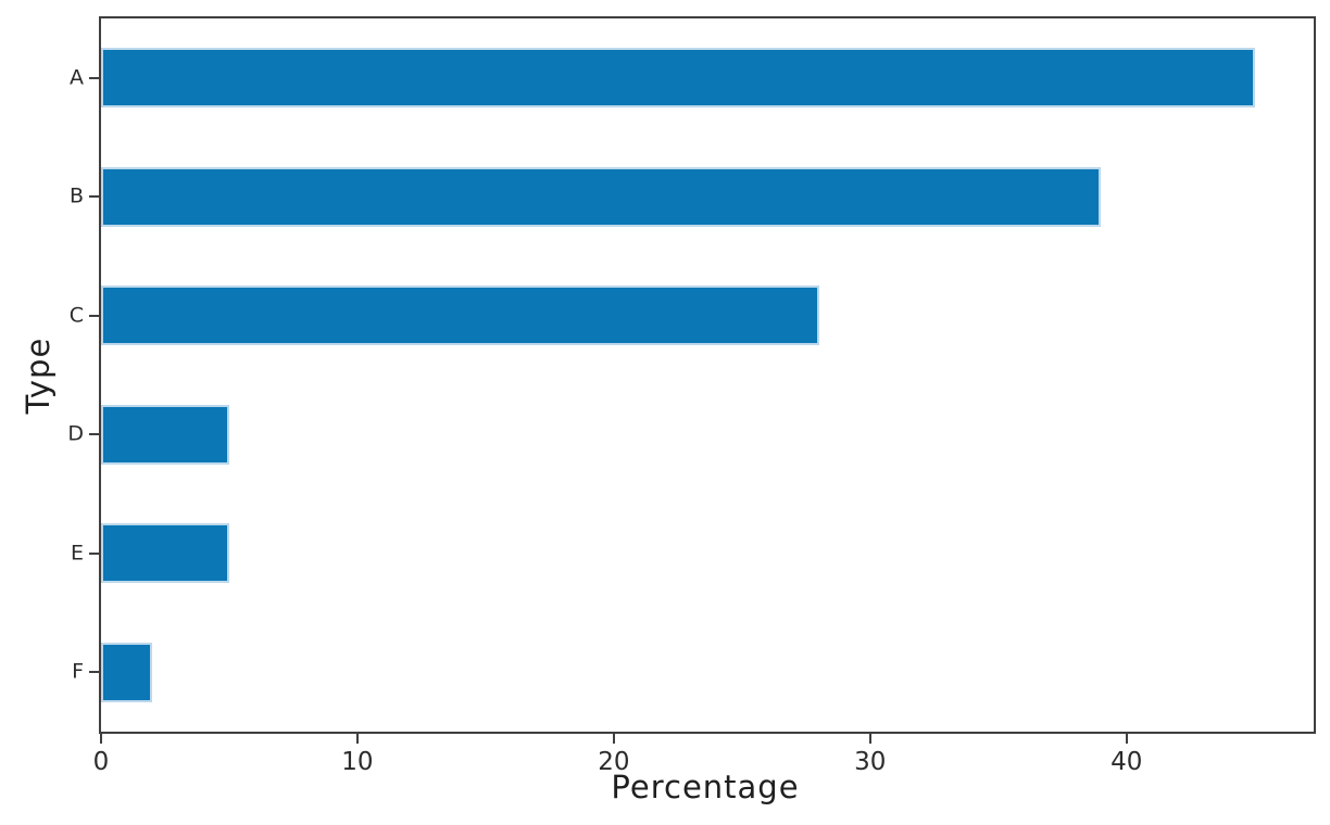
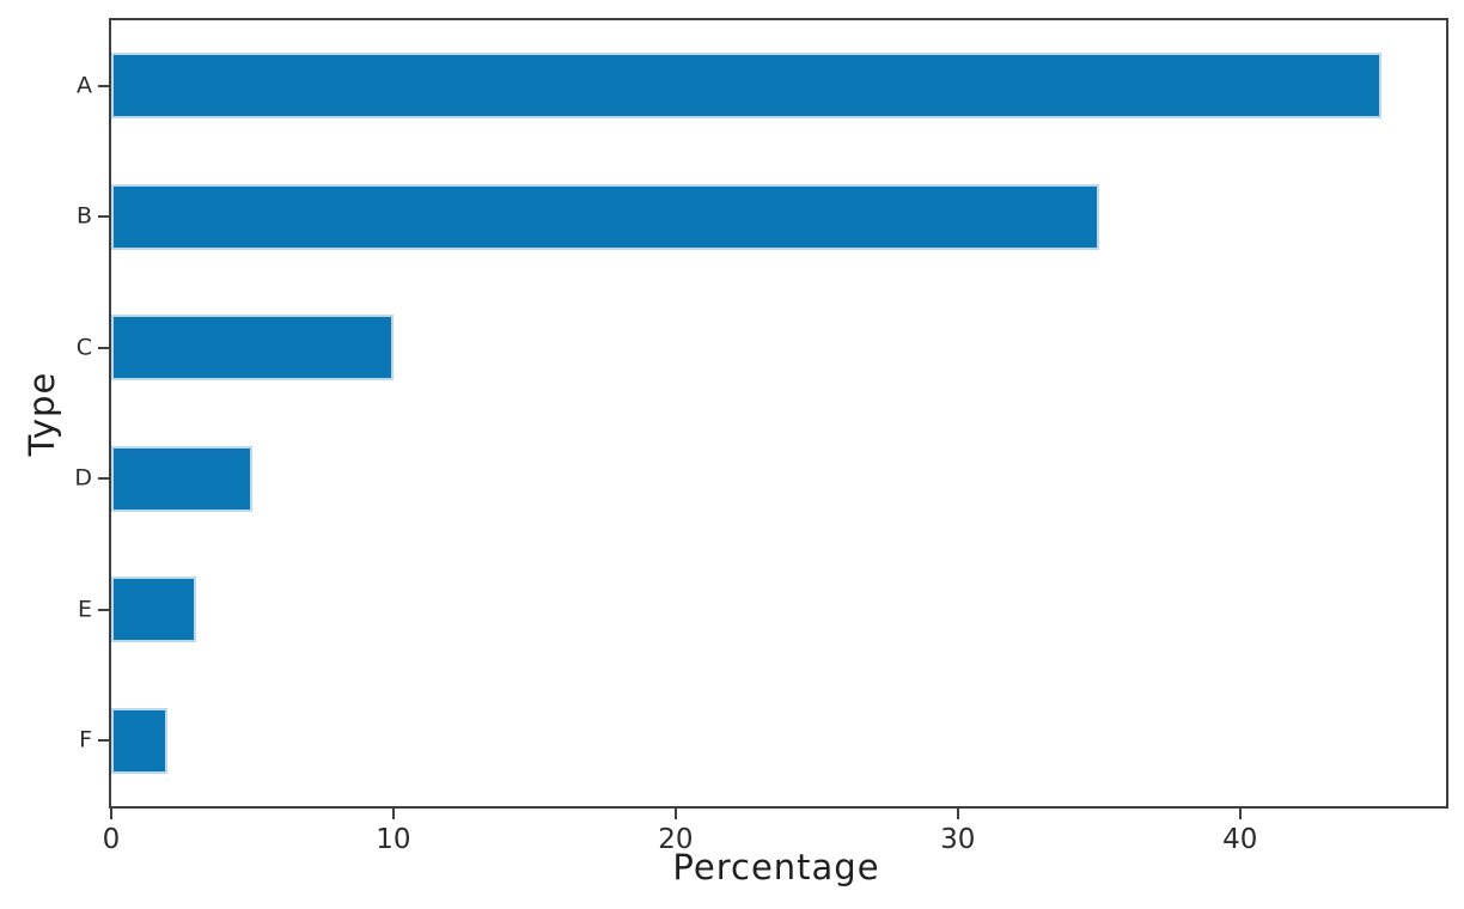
B: 39 -> 35
C: 28 -> 10
E: 5 -> 3
